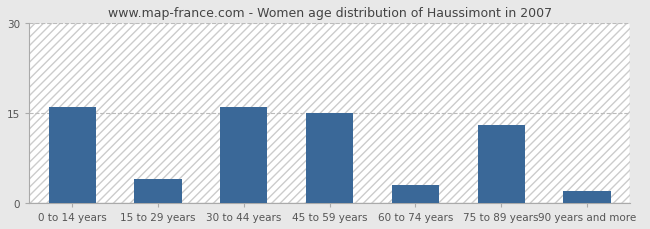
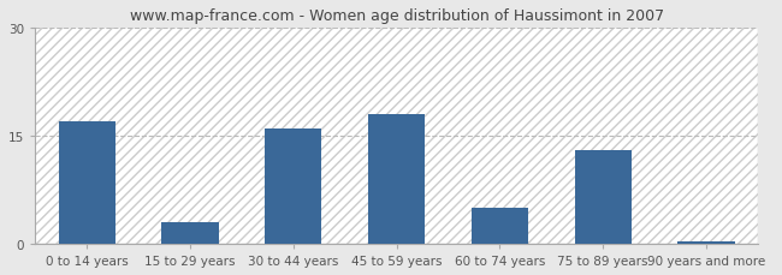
0 to 14 years: 16.0 -> 17.0
15 to 29 years: 4.0 -> 3.0
45 to 59 years: 15.0 -> 18.0
60 to 74 years: 3.0 -> 5.0
90 years and more: 2.0 -> 0.3
